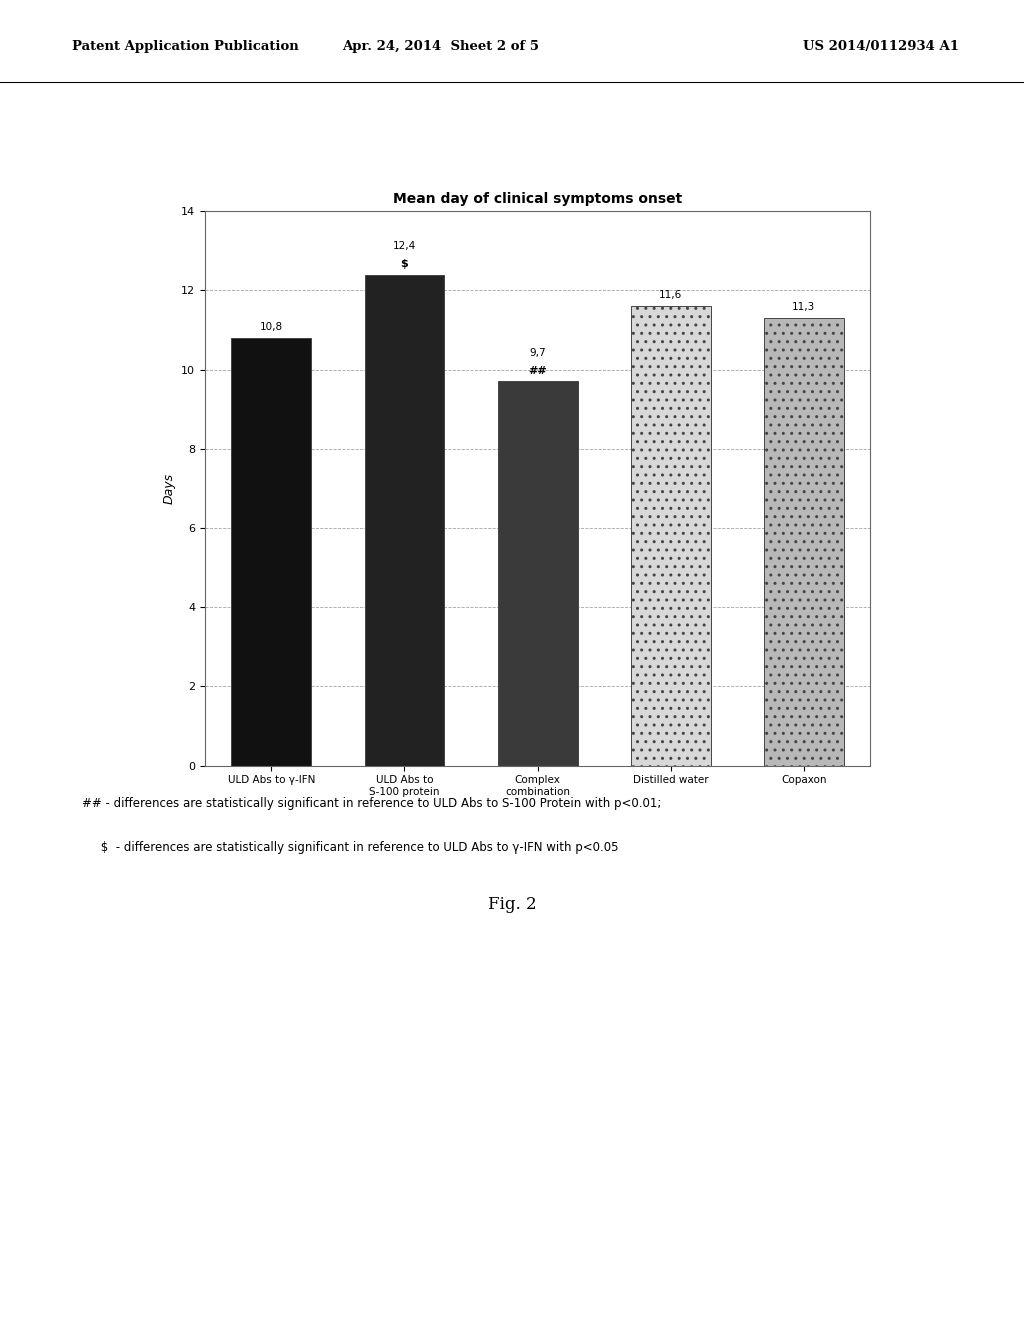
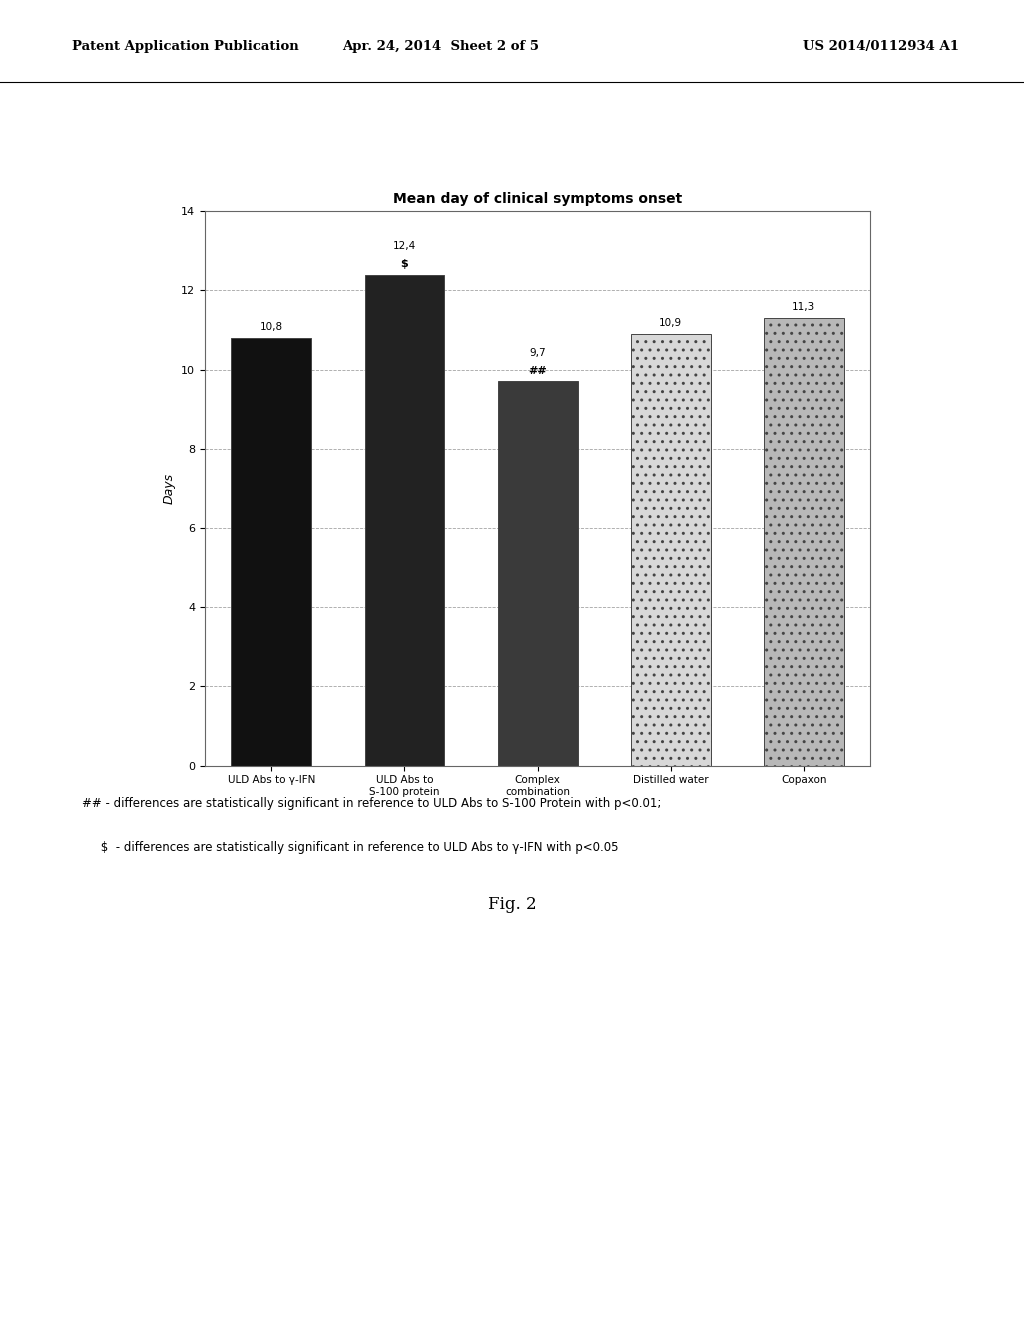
Distilled water: 11,6 -> 10,9
